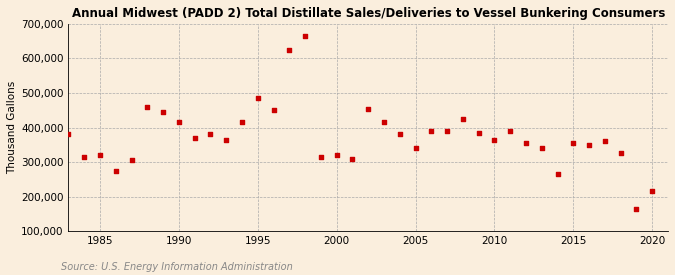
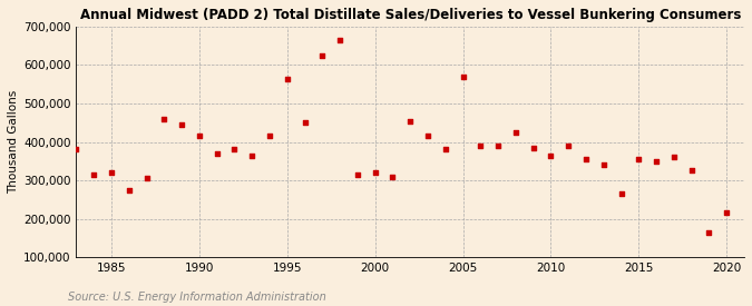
1995: 485,000 -> 565,000
2005: 340,000 -> 570,000
